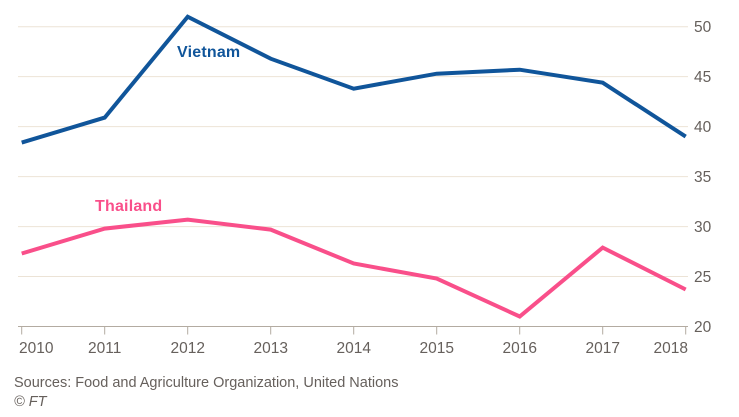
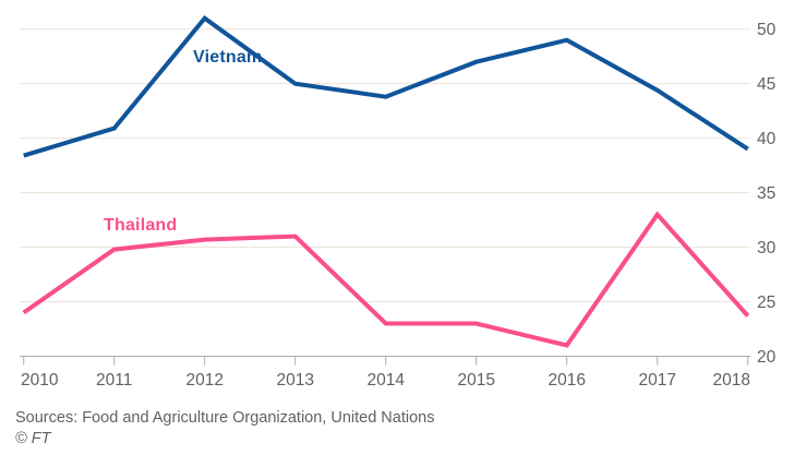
Thailand/2010: 27 -> 24
Vietnam/2013: 47 -> 45
Thailand/2013: 30 -> 31
Thailand/2014: 26 -> 23
Vietnam/2015: 45 -> 47
Thailand/2015: 25 -> 23
Vietnam/2016: 46 -> 49
Thailand/2017: 28 -> 33
